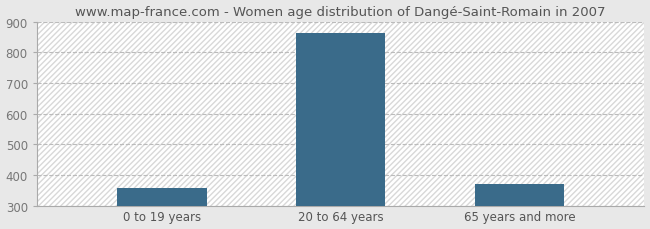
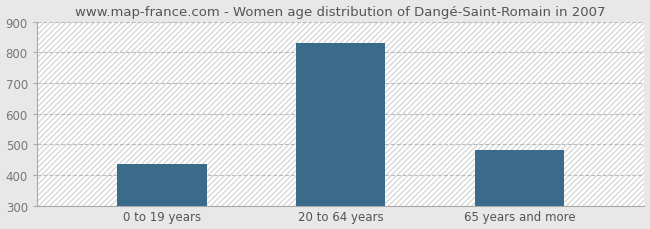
0 to 19 years: 358 -> 435
20 to 64 years: 862 -> 830
65 years and more: 370 -> 480
